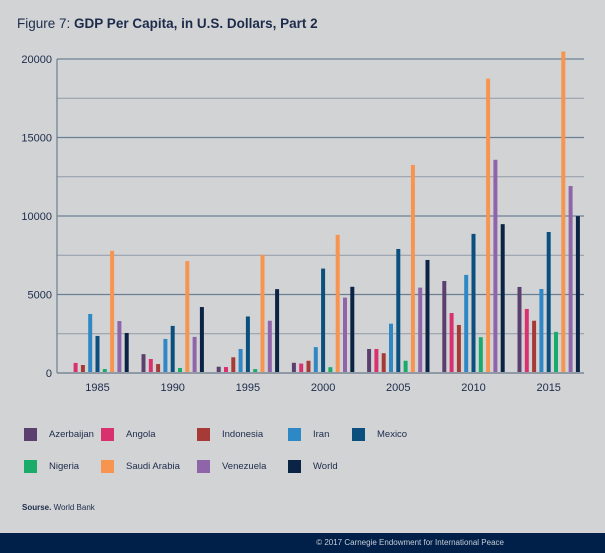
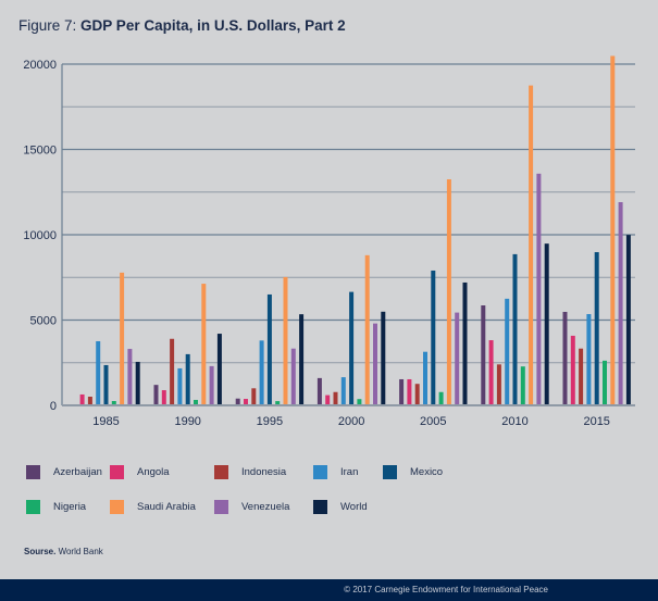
Indonesia/1990: 600 -> 3900
Iran/1995: 1500 -> 3800
Mexico/1995: 3600 -> 6500
Azerbaijan/2000: 600 -> 1600
Indonesia/2010: 3100 -> 2400
